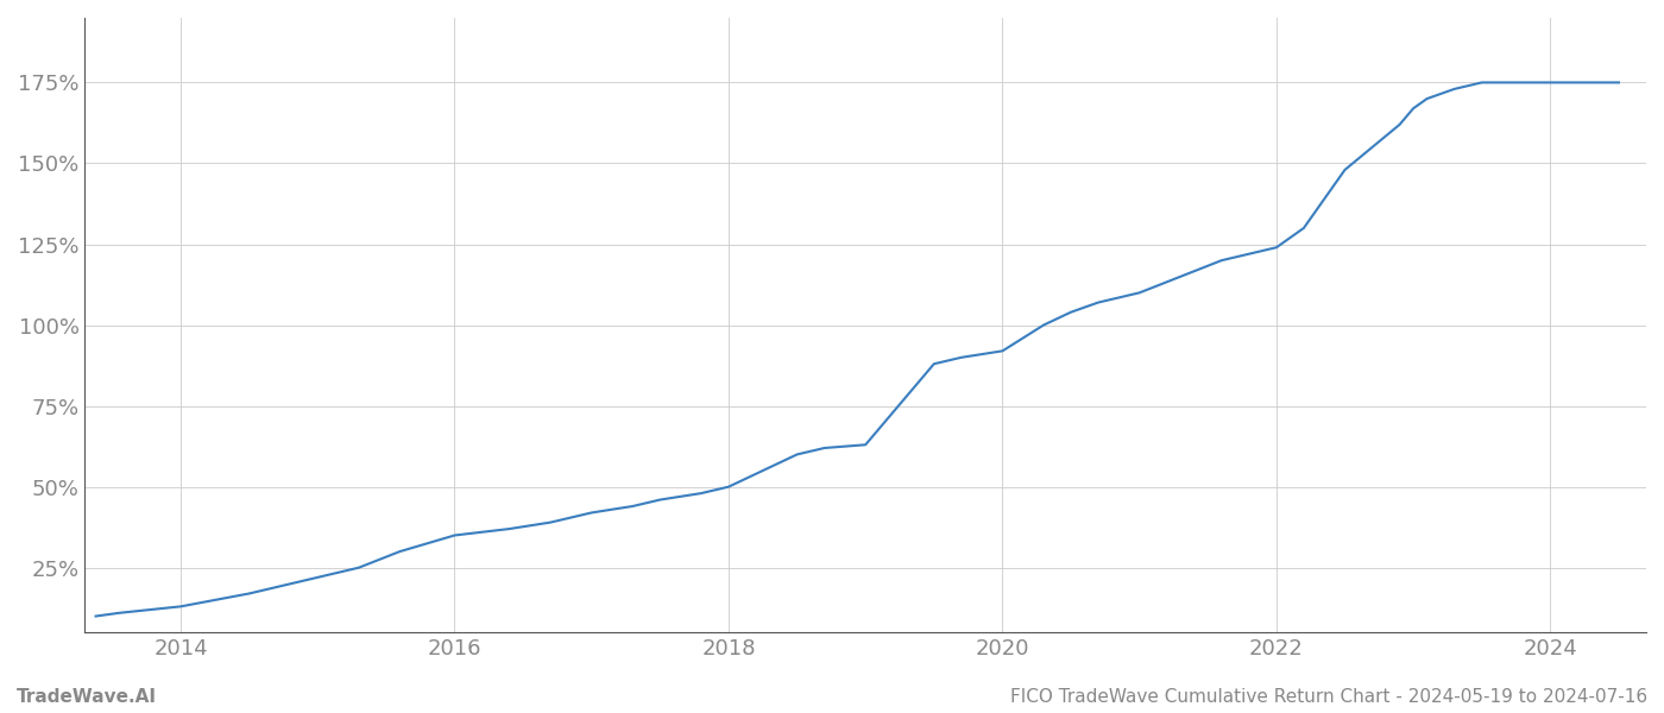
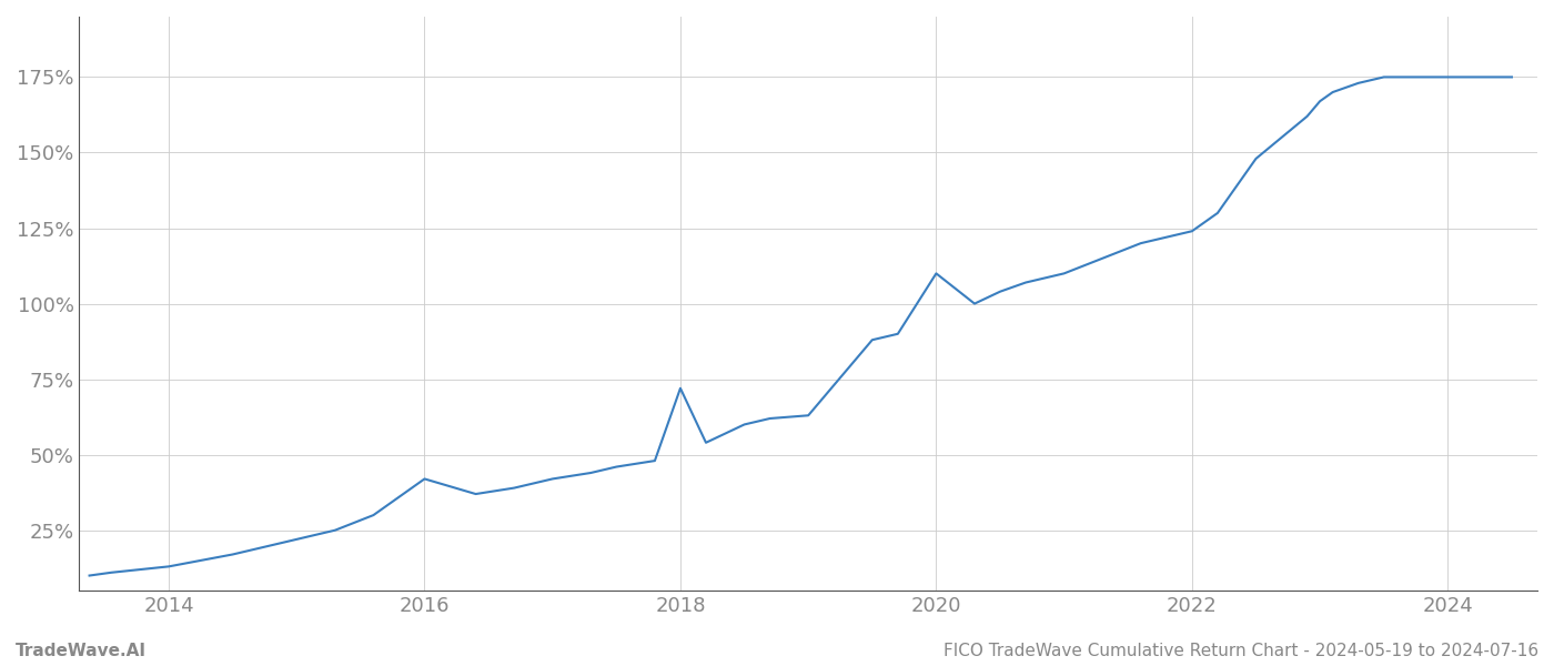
2016: 35% -> 42%
2018: 50% -> 72%
2020: 92% -> 110%
